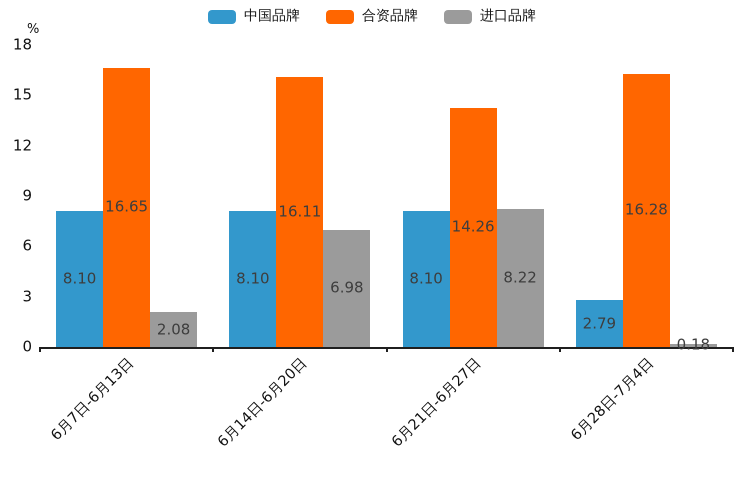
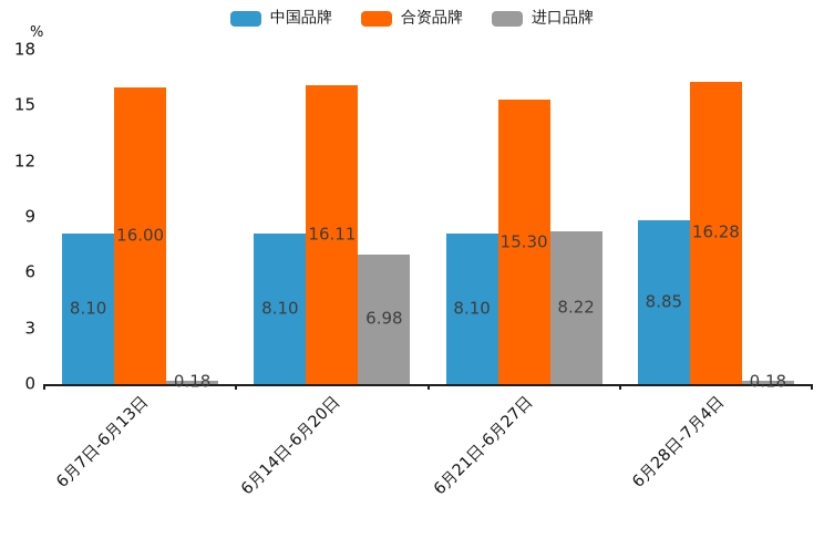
合资品牌/6月7日-6月13日: 16.65 -> 16.00
进口品牌/6月7日-6月13日: 2.08 -> 0.18
合资品牌/6月21日-6月27日: 14.26 -> 15.30
中国品牌/6月28日-7月4日: 2.79 -> 8.85
